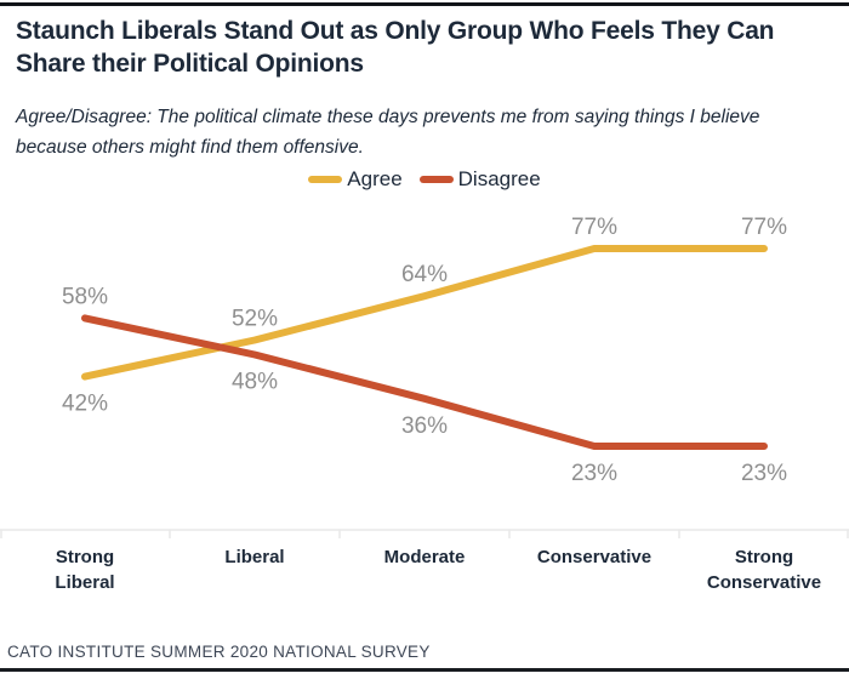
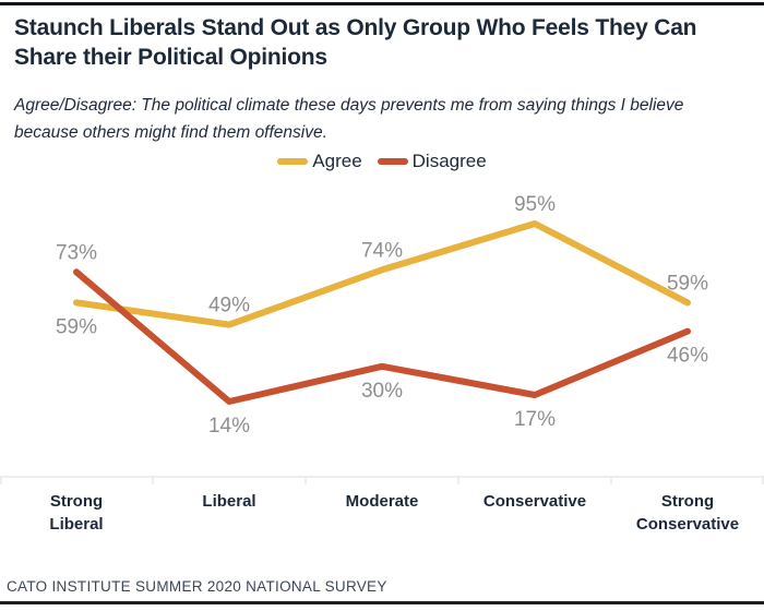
Agree/Strong Liberal: 42% -> 59%
Disagree/Strong Liberal: 58% -> 73%
Agree/Liberal: 52% -> 49%
Disagree/Liberal: 48% -> 14%
Agree/Moderate: 64% -> 74%
Disagree/Moderate: 36% -> 30%
Agree/Conservative: 77% -> 95%
Disagree/Conservative: 23% -> 17%
Agree/Strong Conservative: 77% -> 59%
Disagree/Strong Conservative: 23% -> 46%
